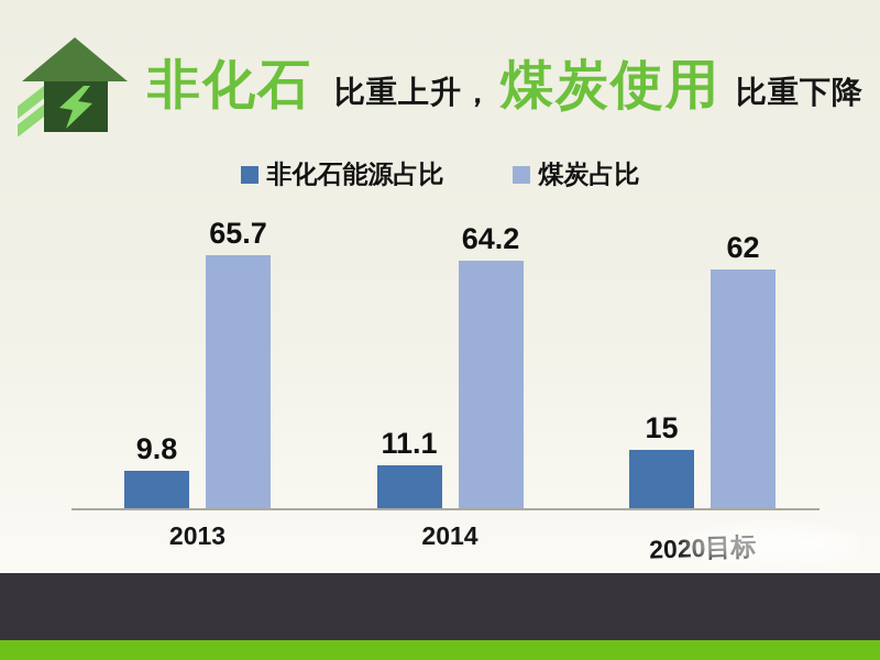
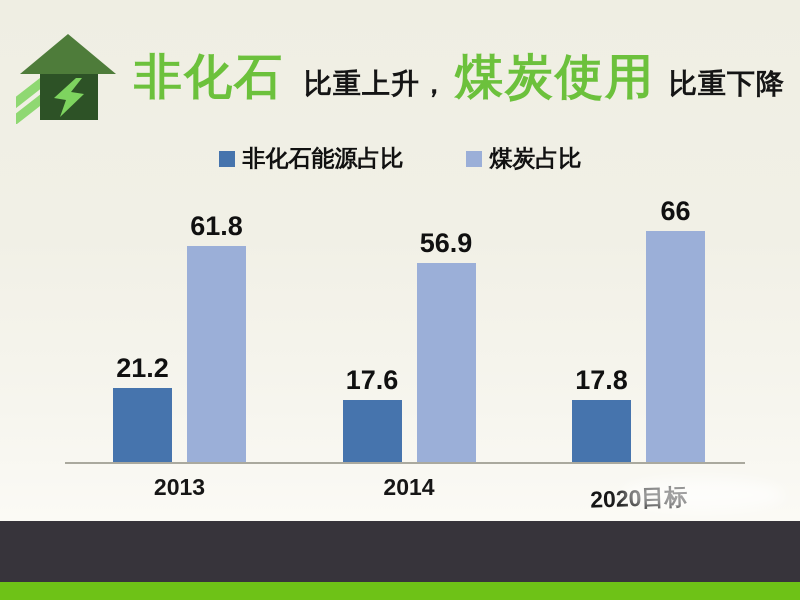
非化石能源占比/2013: 9.8 -> 21.2
煤炭占比/2013: 65.7 -> 61.8
非化石能源占比/2014: 11.1 -> 17.6
煤炭占比/2014: 64.2 -> 56.9
非化石能源占比/2020目标: 15 -> 17.8
煤炭占比/2020目标: 62 -> 66
